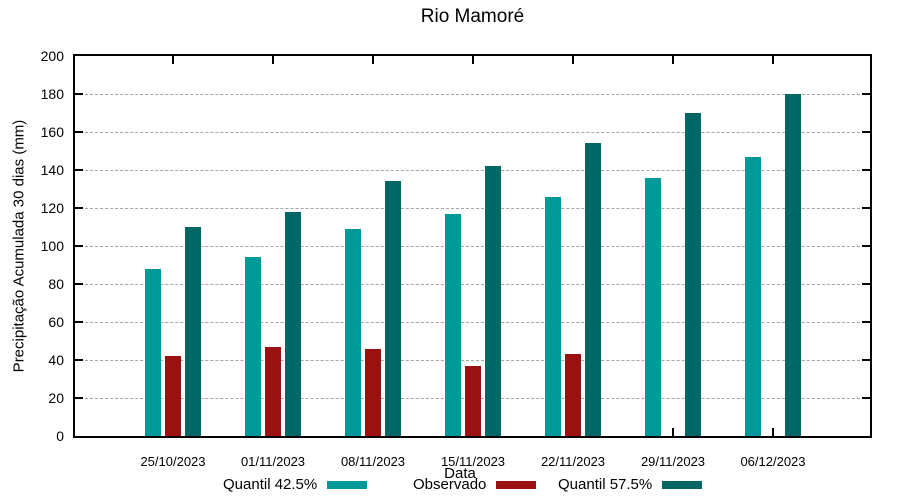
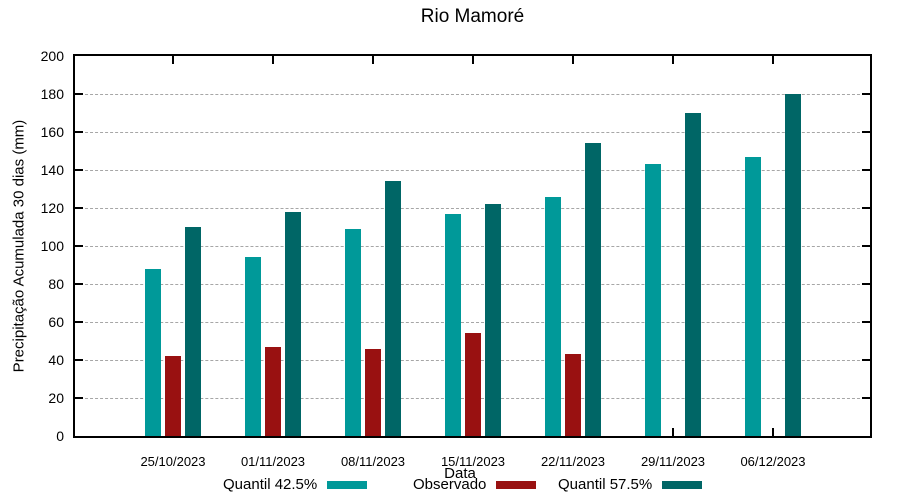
Observado/15/11/2023: 37 -> 54
Quantil 57.5%/15/11/2023: 142 -> 122
Quantil 42.5%/29/11/2023: 136 -> 143
